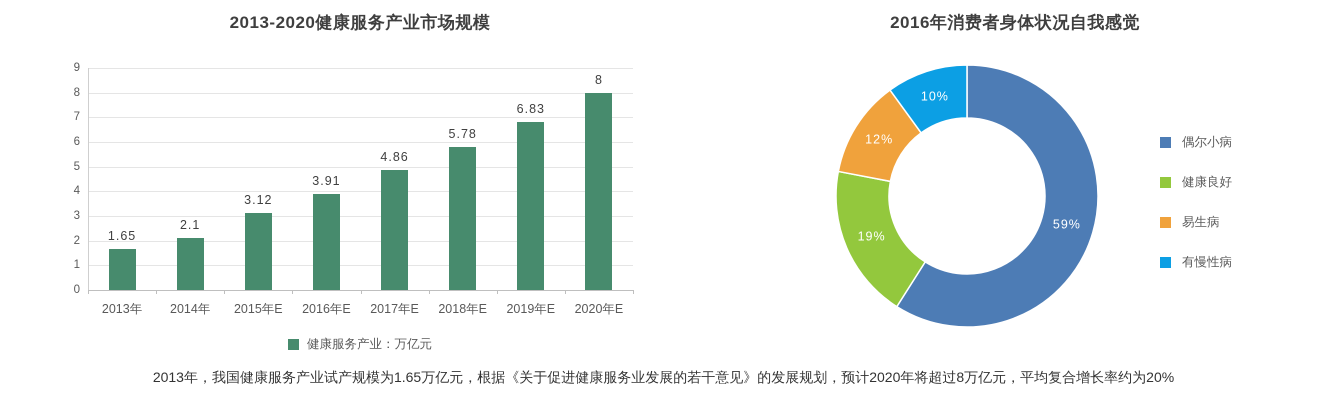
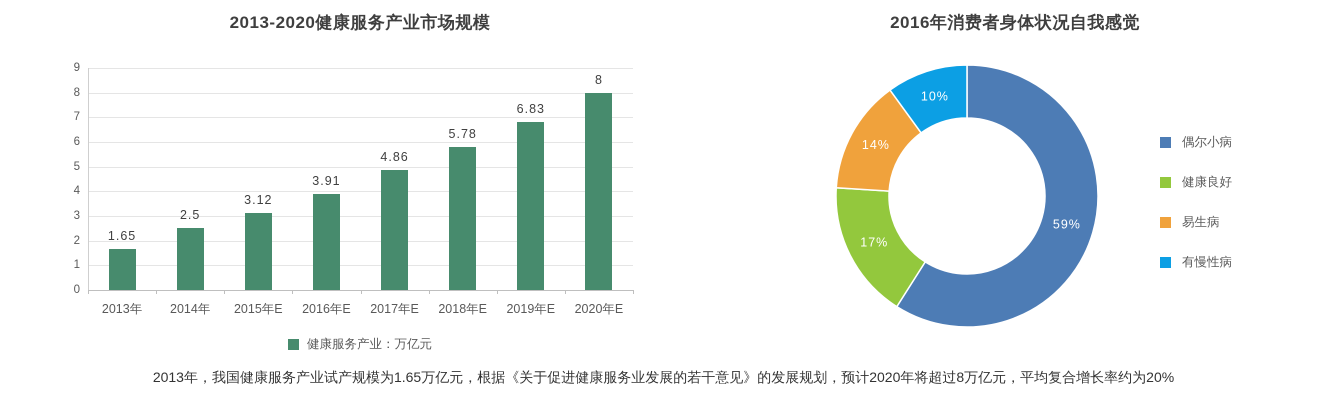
2013-2020健康服务产业市场规模/2014年: 2.1 -> 2.5
2016年消费者身体状况自我感觉/健康良好: 19% -> 17%
2016年消费者身体状况自我感觉/易生病: 12% -> 14%
